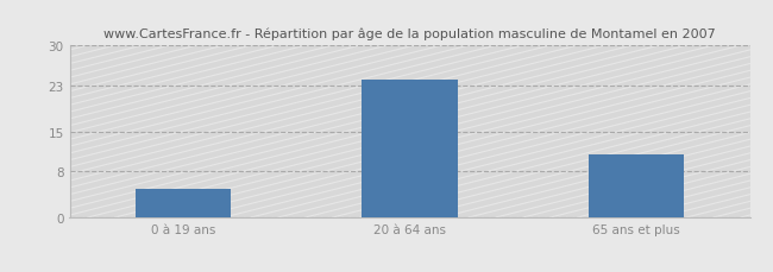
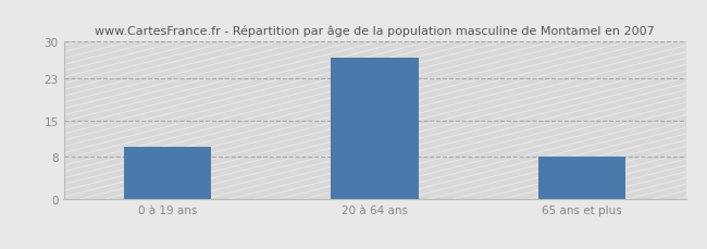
0 à 19 ans: 5 -> 10
20 à 64 ans: 24 -> 27
65 ans et plus: 11 -> 8
